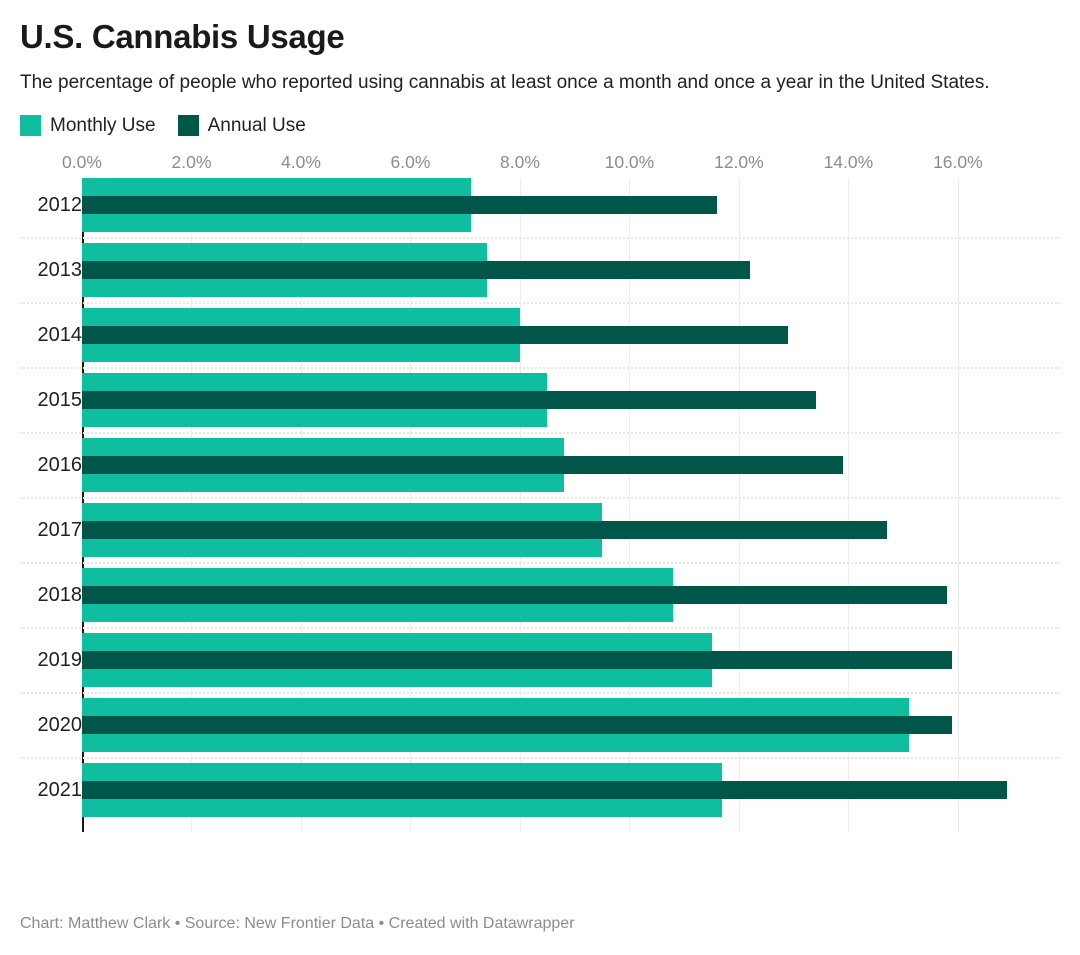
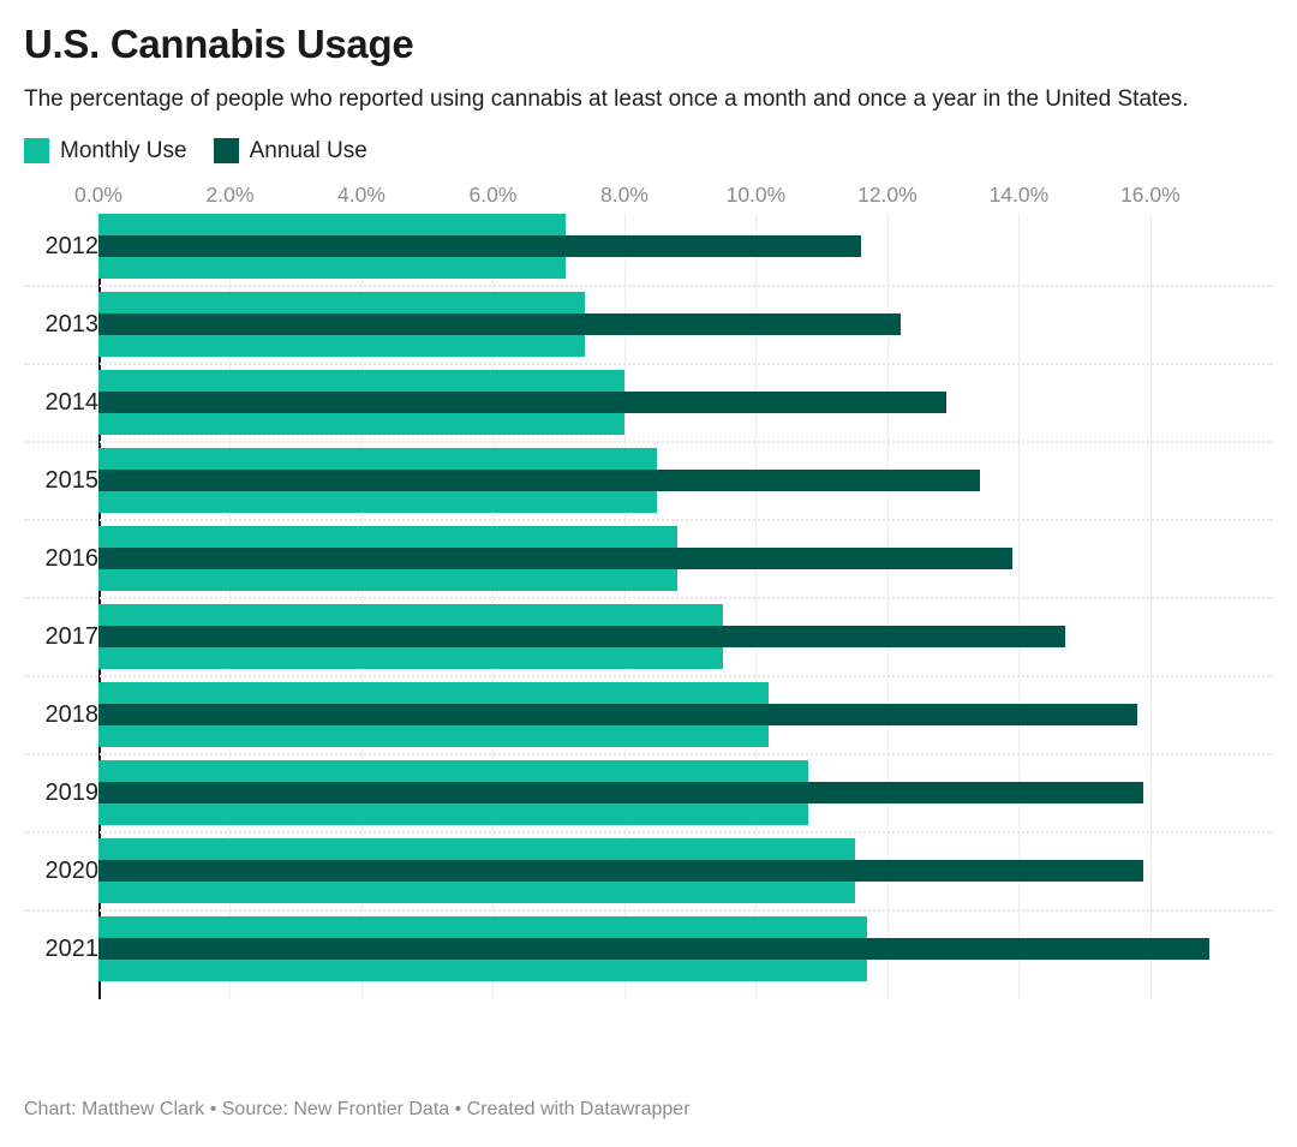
Monthly Use/2018: 10.8% -> 10.2%
Monthly Use/2019: 11.5% -> 10.8%
Monthly Use/2020: 15.1% -> 11.5%
